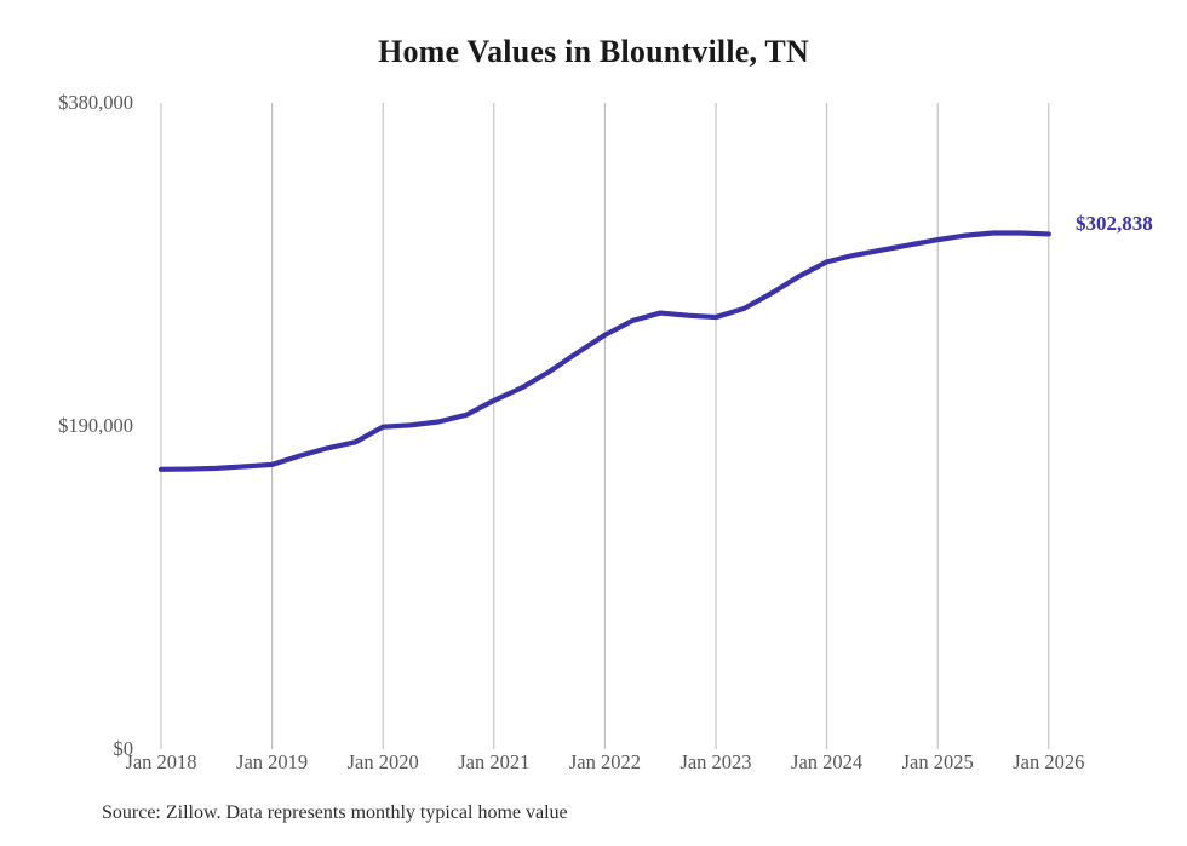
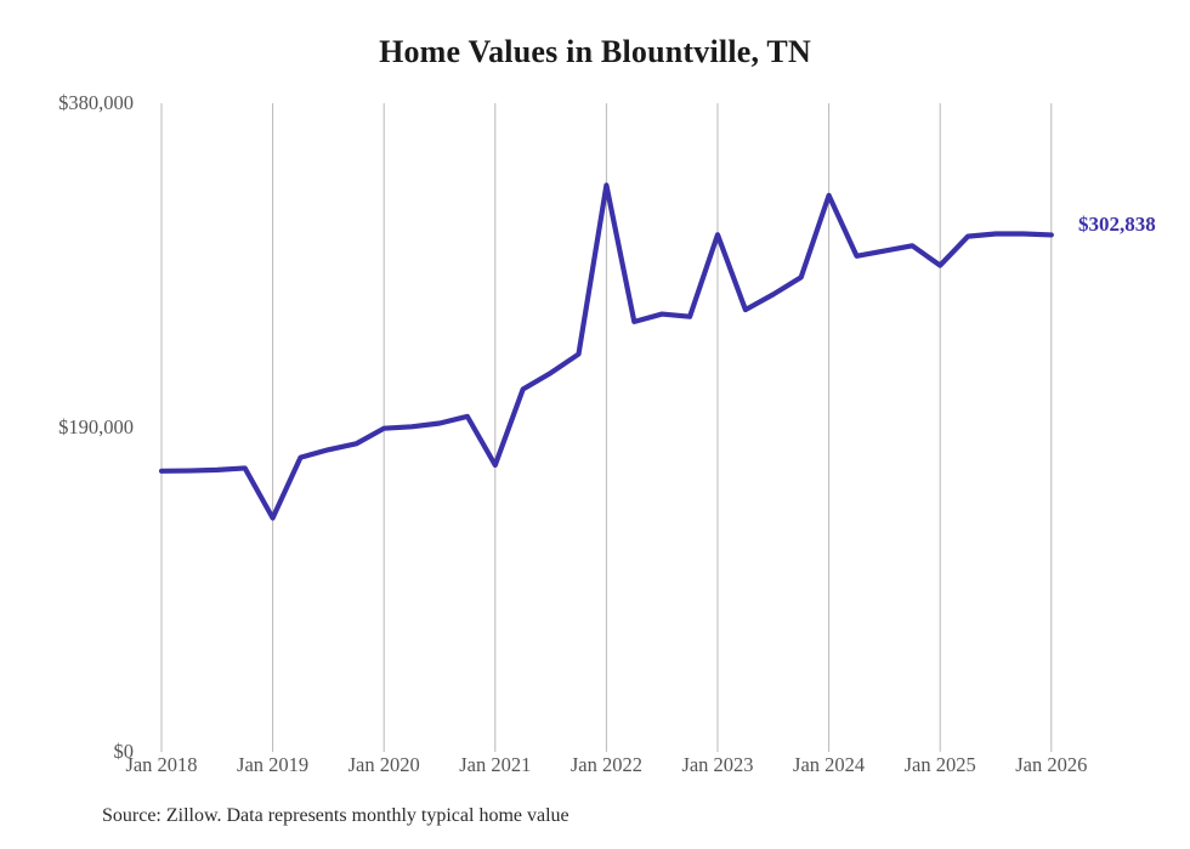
Jan 2019: $167000 -> $137000
Jan 2021: $205000 -> $168000
Jan 2022: $244000 -> $332000
Jan 2023: $254000 -> $303000
Jan 2024: $286000 -> $326000
Jan 2025: $300000 -> $285000
